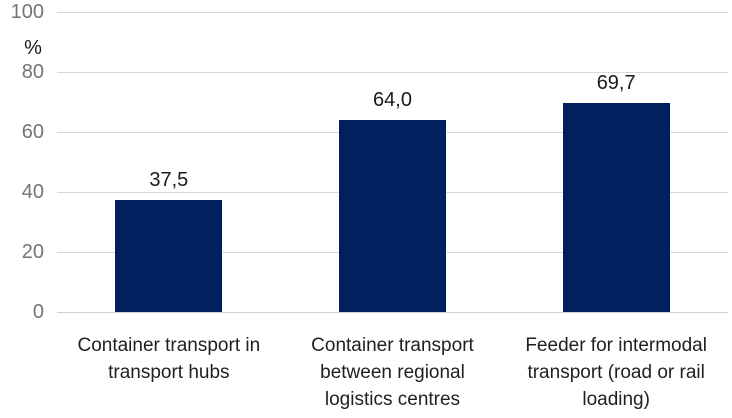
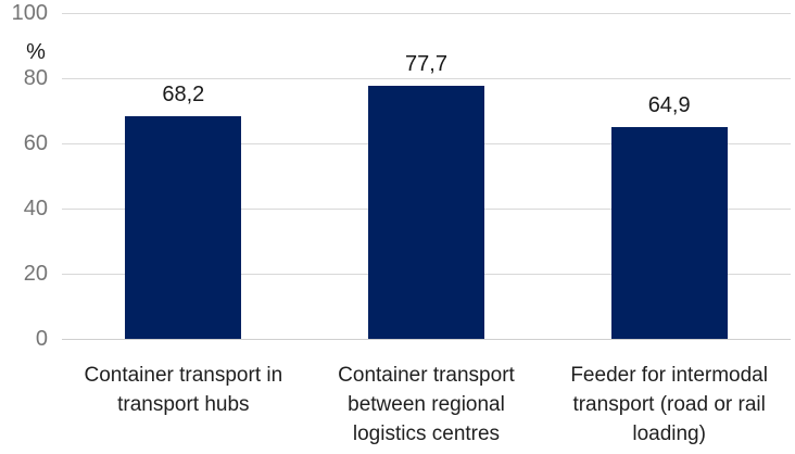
Container transport in transport hubs: 37,5 -> 68,2
Container transport between regional logistics centres: 64,0 -> 77,7
Feeder for intermodal transport (road or rail loading): 69,7 -> 64,9
